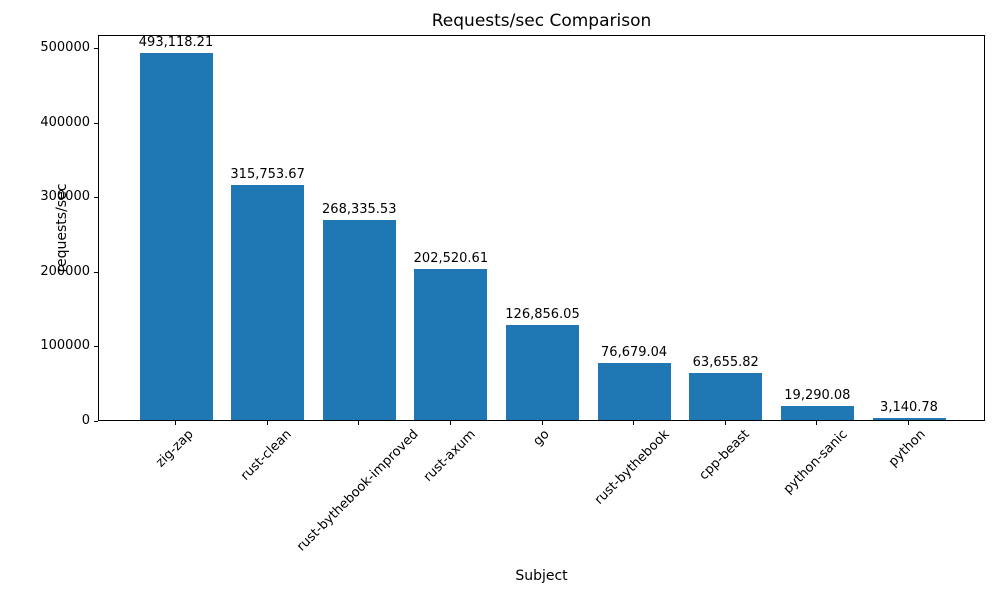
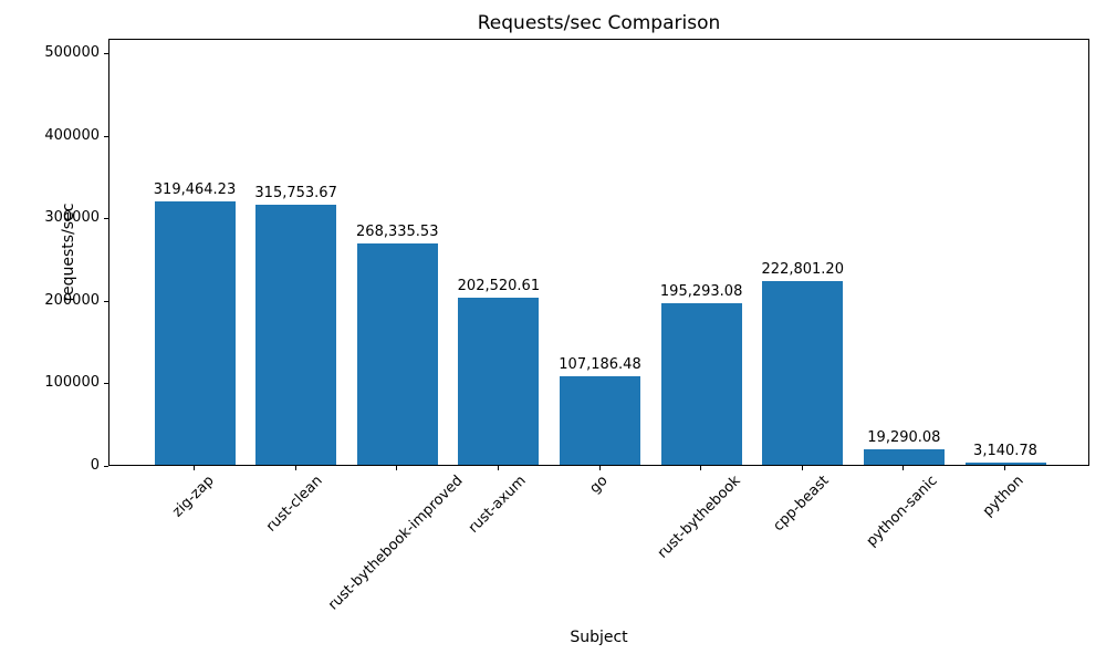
zig-zap: 493,118.21 -> 319,464.23
go: 126,856.05 -> 107,186.48
rust-bythebook: 76,679.04 -> 195,293.08
cpp-beast: 63,655.82 -> 222,801.20
